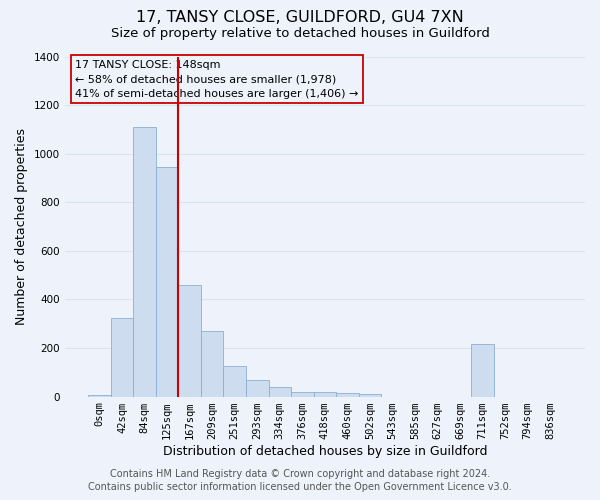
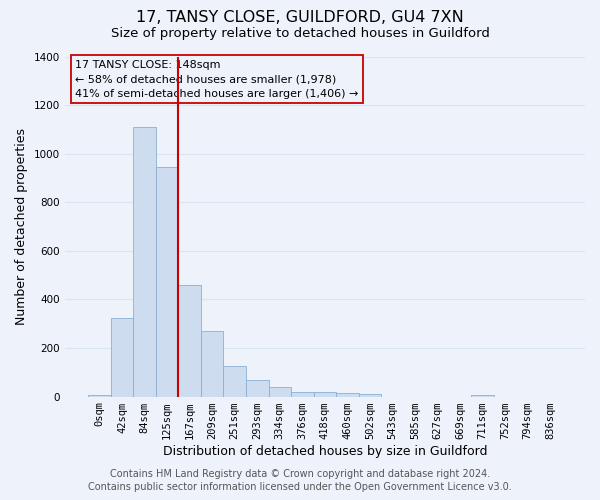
711sqm: 215 -> 5
